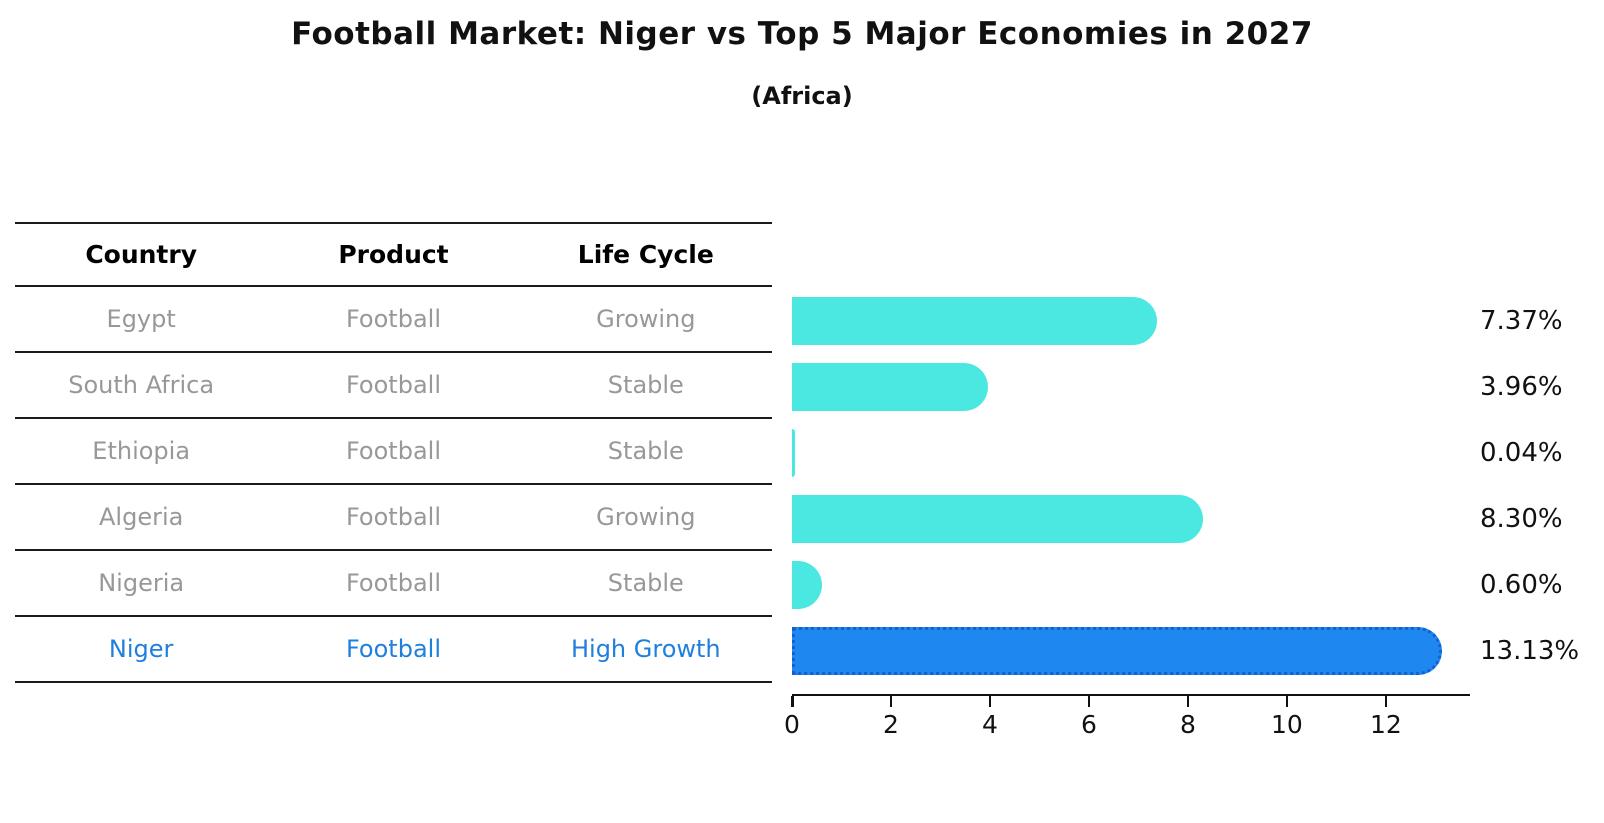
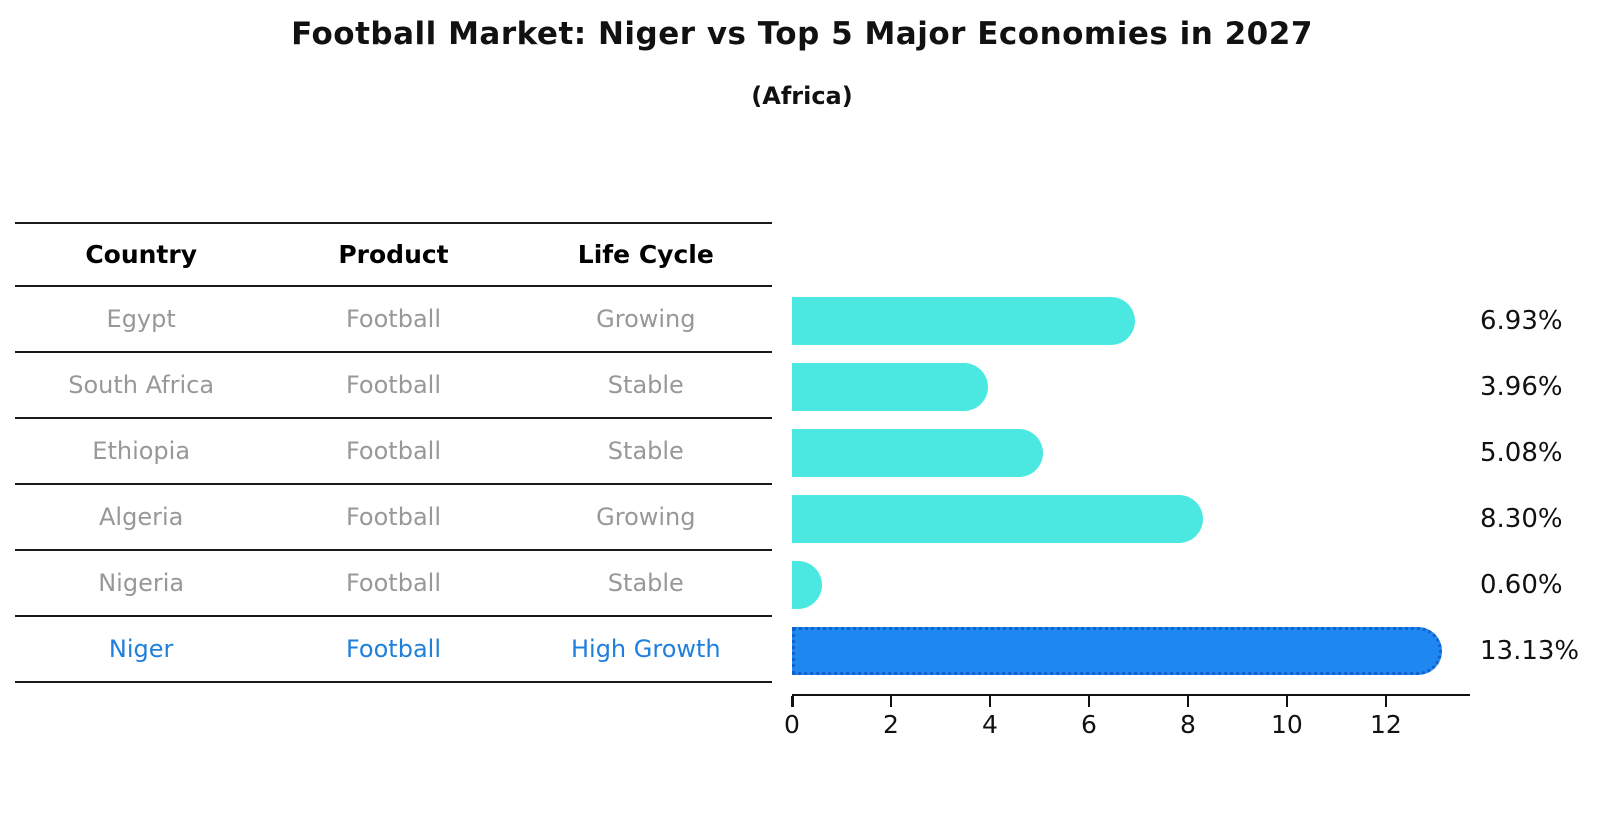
Egypt: 7.37% -> 6.93%
Ethiopia: 0.04% -> 5.08%
